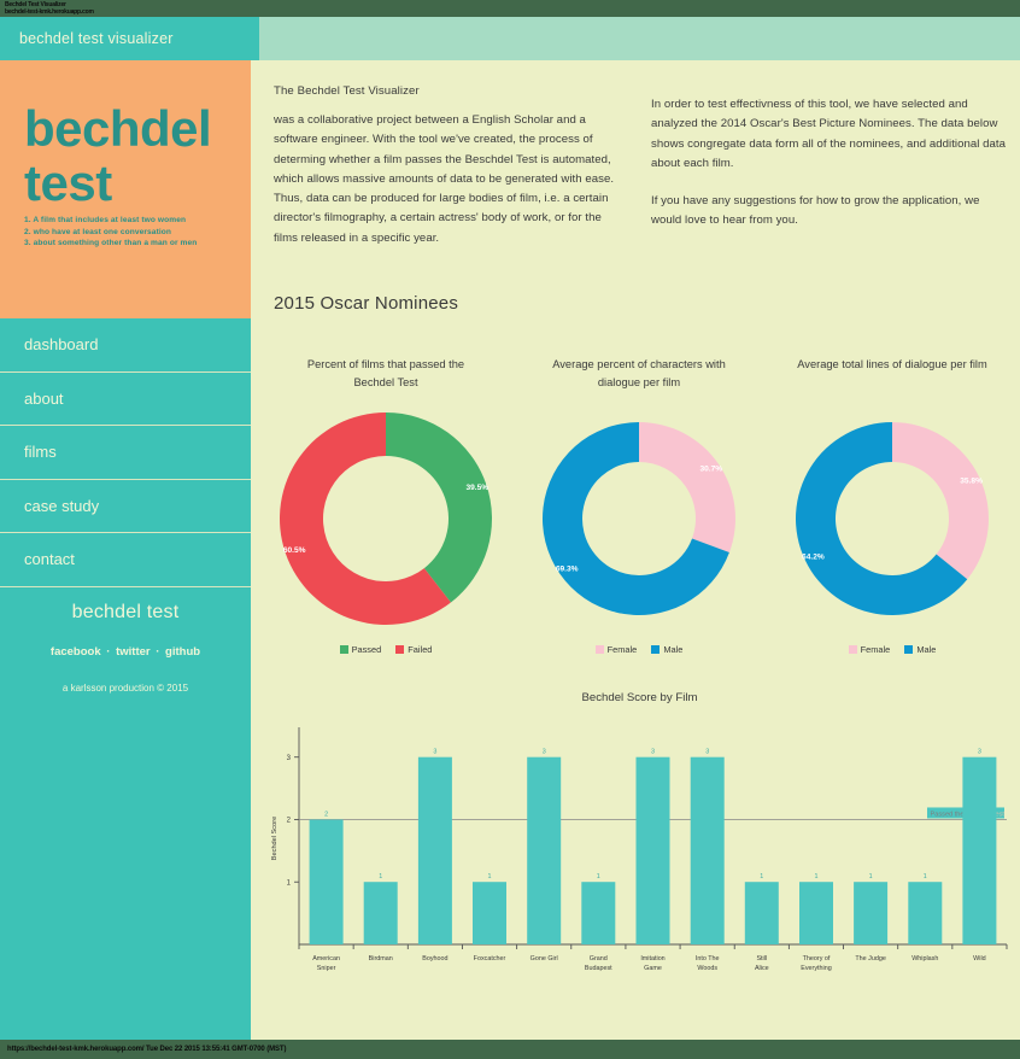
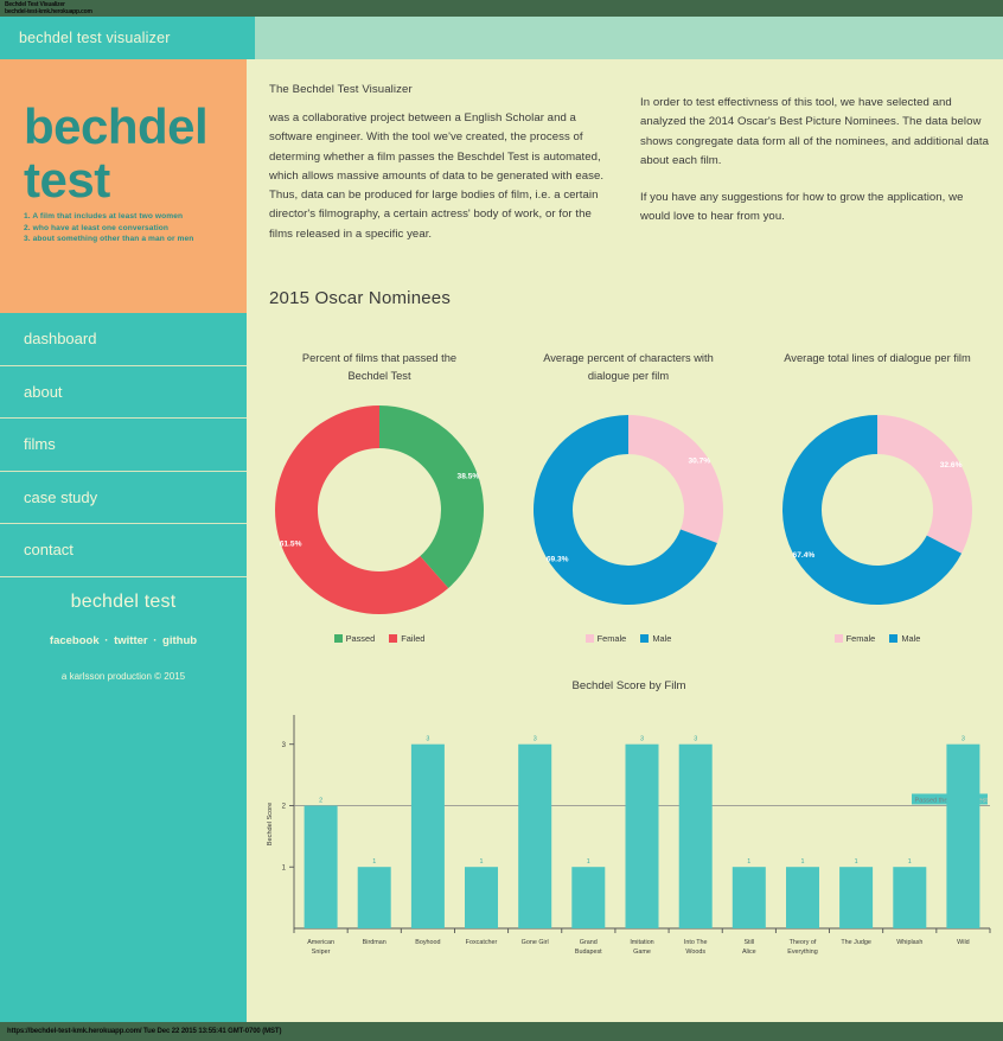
Percent of films that passed the Bechdel Test/Passed: 39.5% -> 38.5%
Percent of films that passed the Bechdel Test/Failed: 60.5% -> 61.5%
Average total lines of dialogue per film/Female: 35.8% -> 32.6%
Average total lines of dialogue per film/Male: 64.2% -> 67.4%
